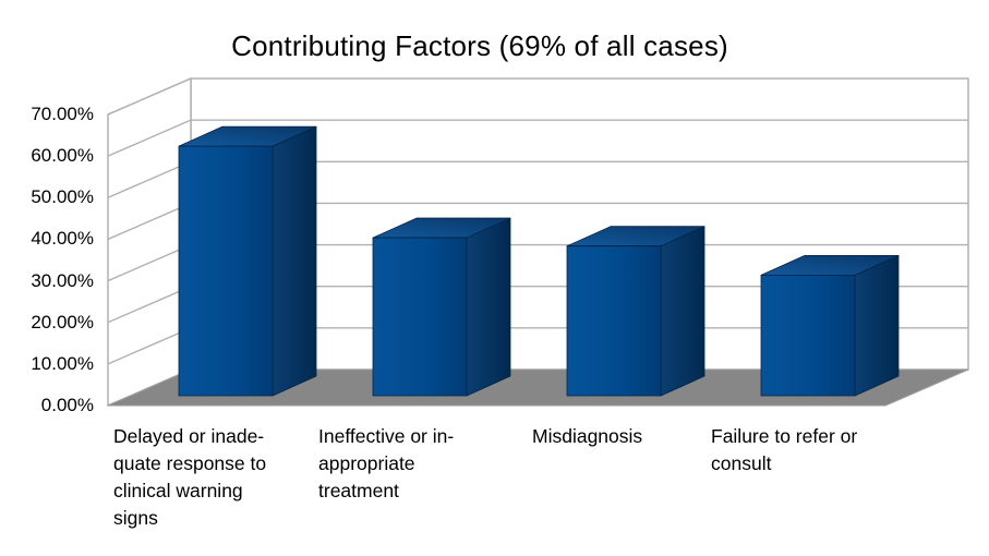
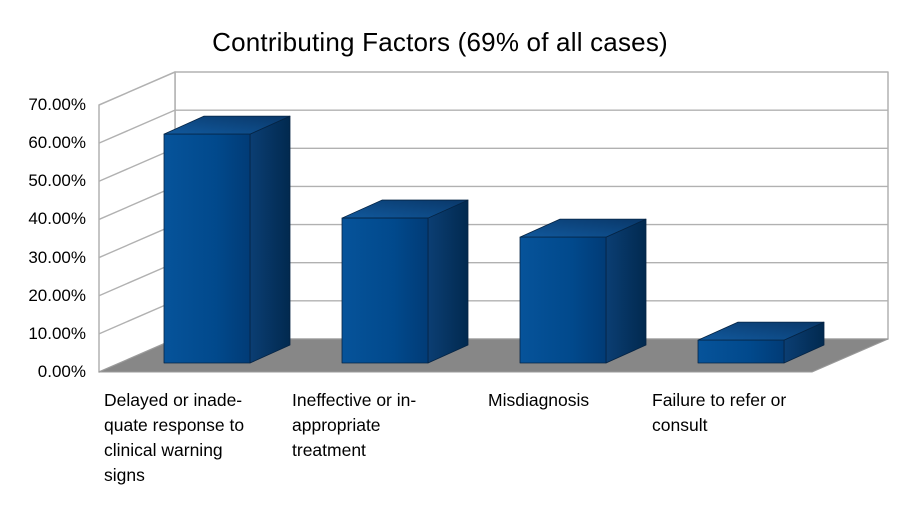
Misdiagnosis: 36% -> 33%
Failure to refer or consult: 29% -> 6%
